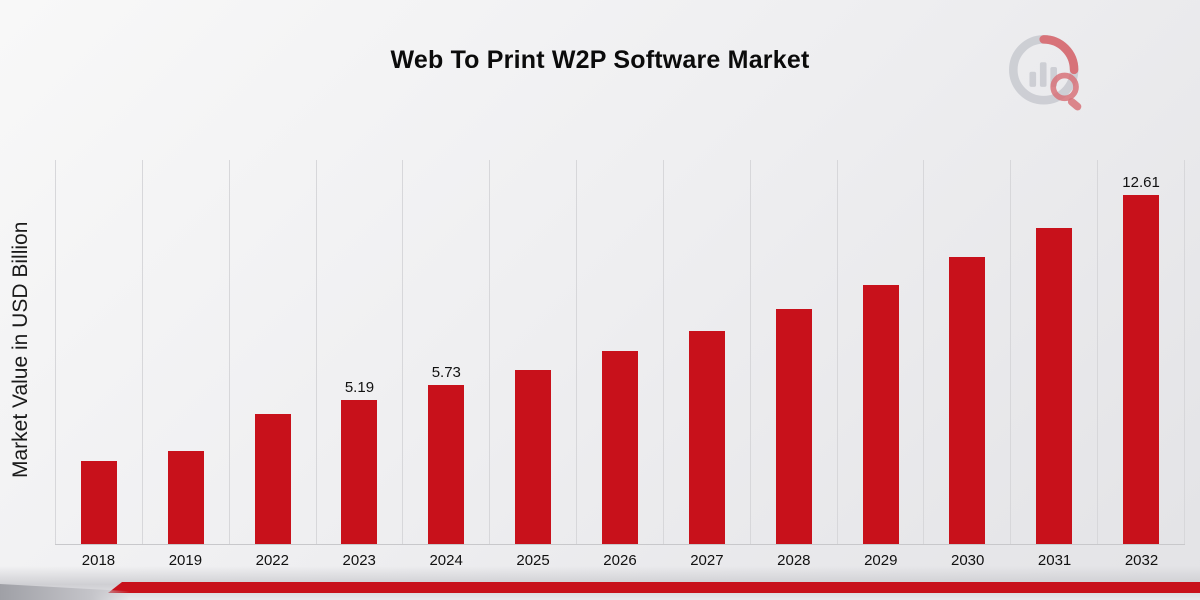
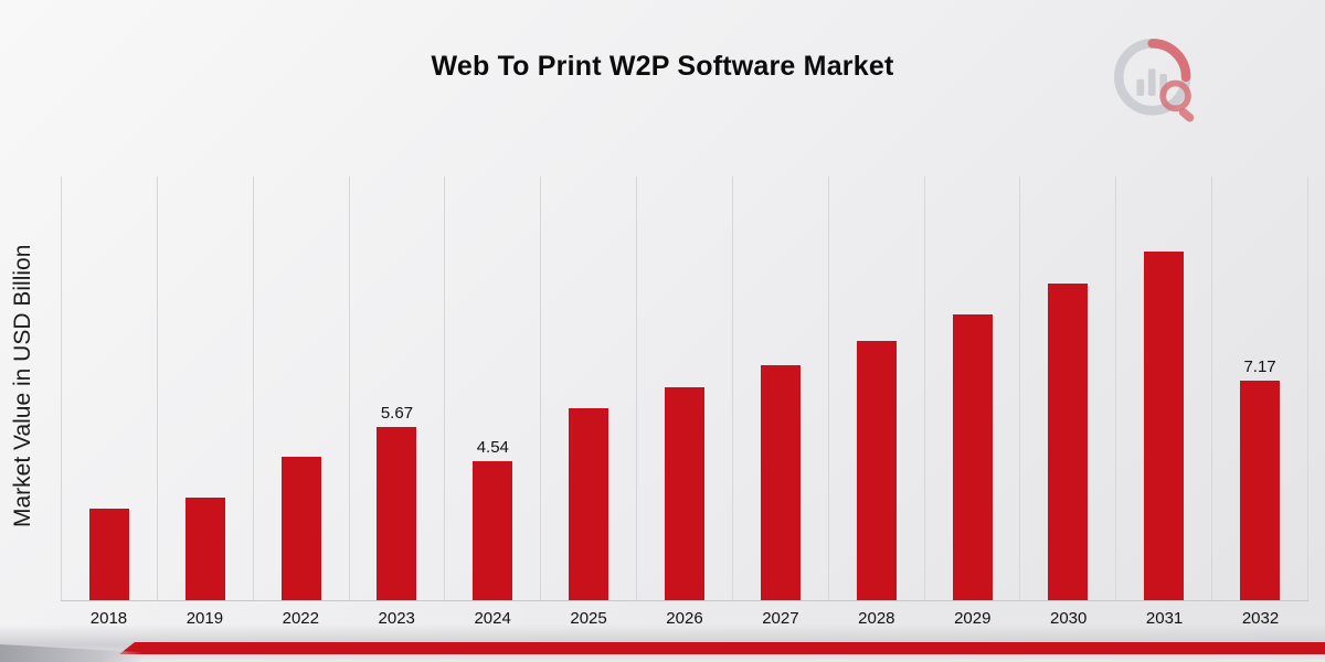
2023: 5.19 -> 5.67
2024: 5.73 -> 4.54
2032: 12.61 -> 7.17
